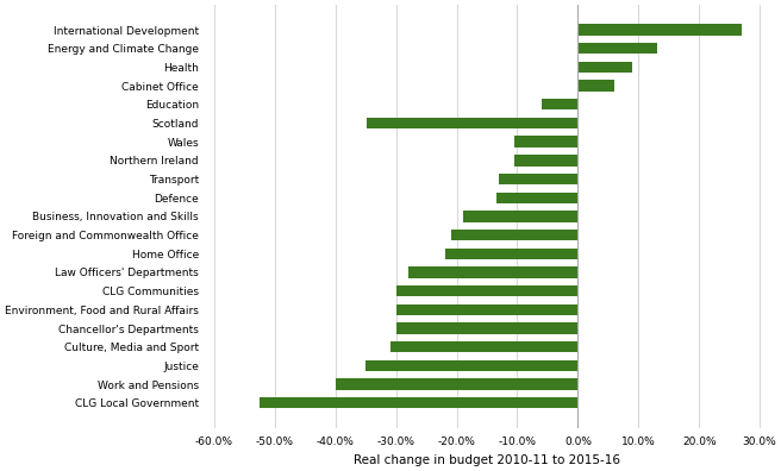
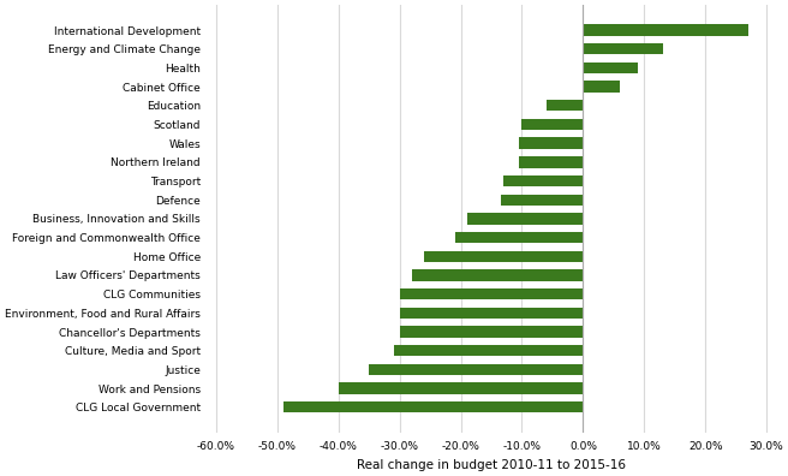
Scotland: -34.8% -> -10.0%
Home Office: -21.8% -> -26.0%
CLG Local Government: -52.6% -> -49.0%
